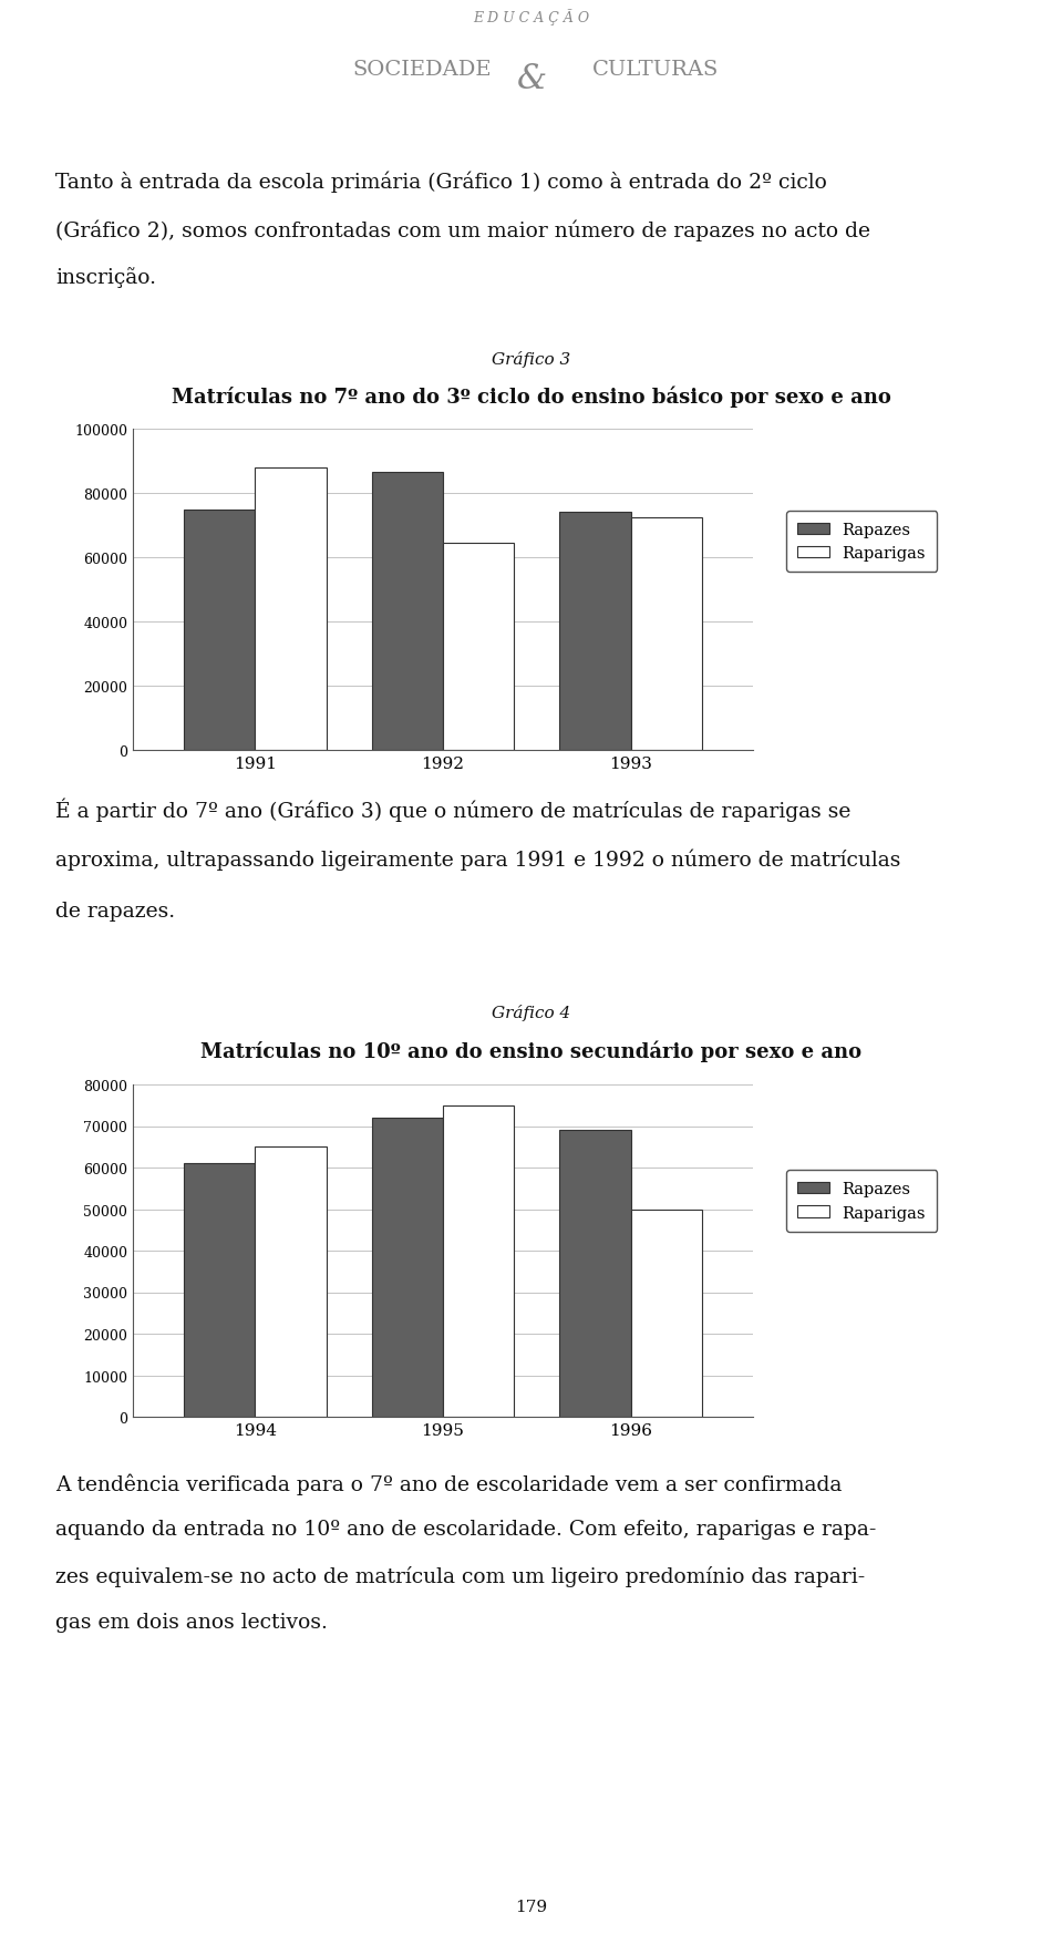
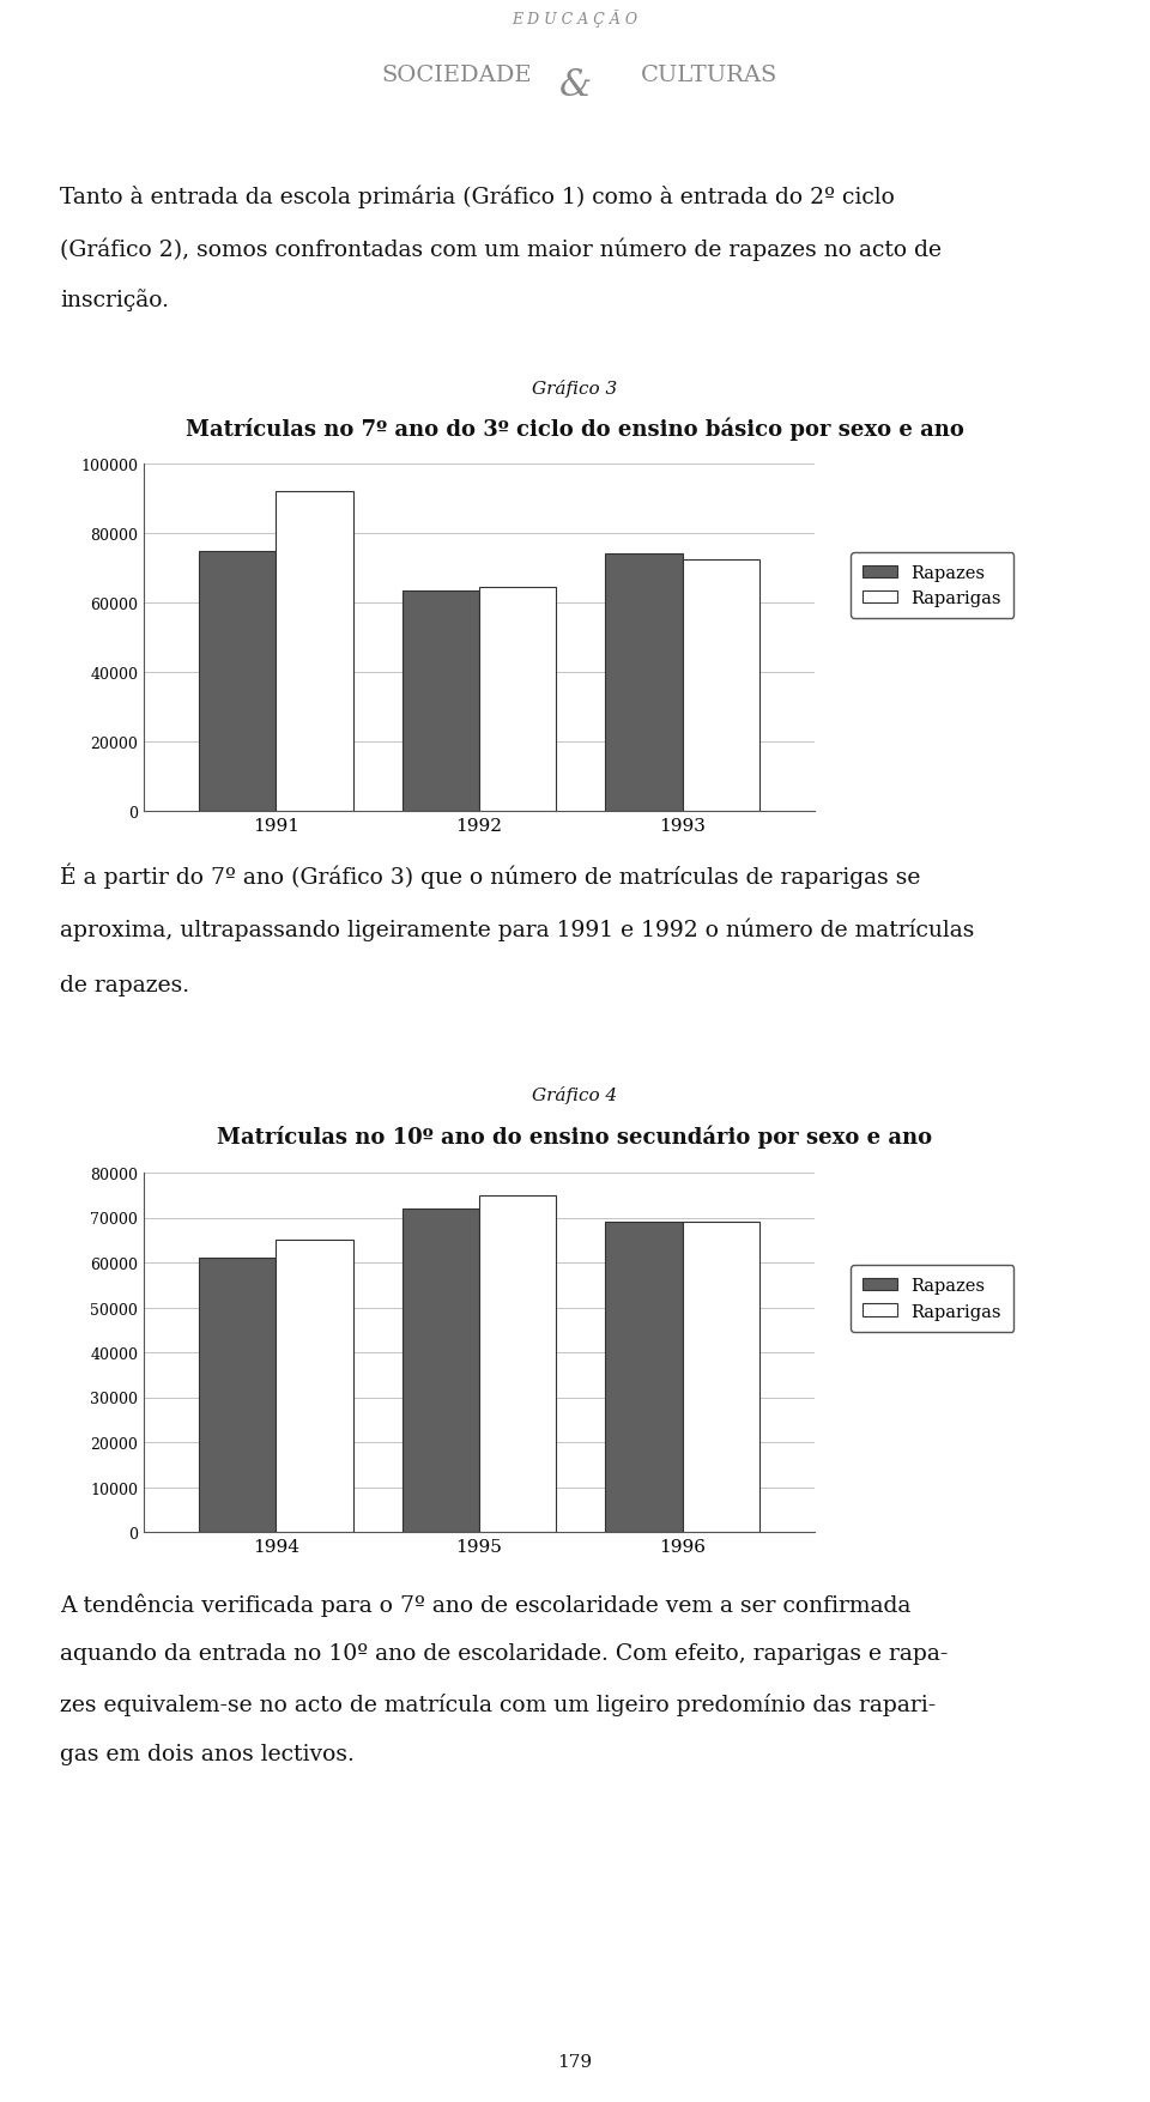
Raparigas/1991: 88000 -> 92000
Rapazes/1992: 86500 -> 63500
Raparigas/1996: 50000 -> 69000
